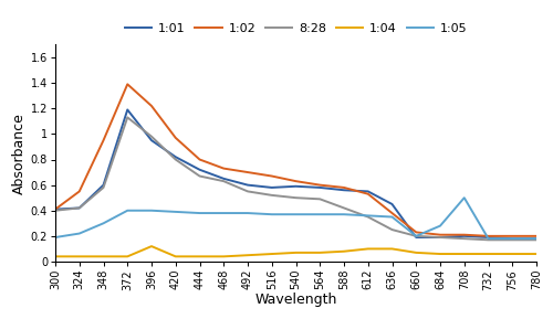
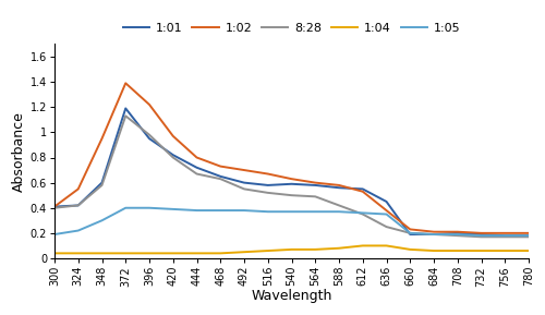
1:04/396: 0.12 -> 0.04
1:05/684: 0.28 -> 0.19
1:05/708: 0.50 -> 0.19
